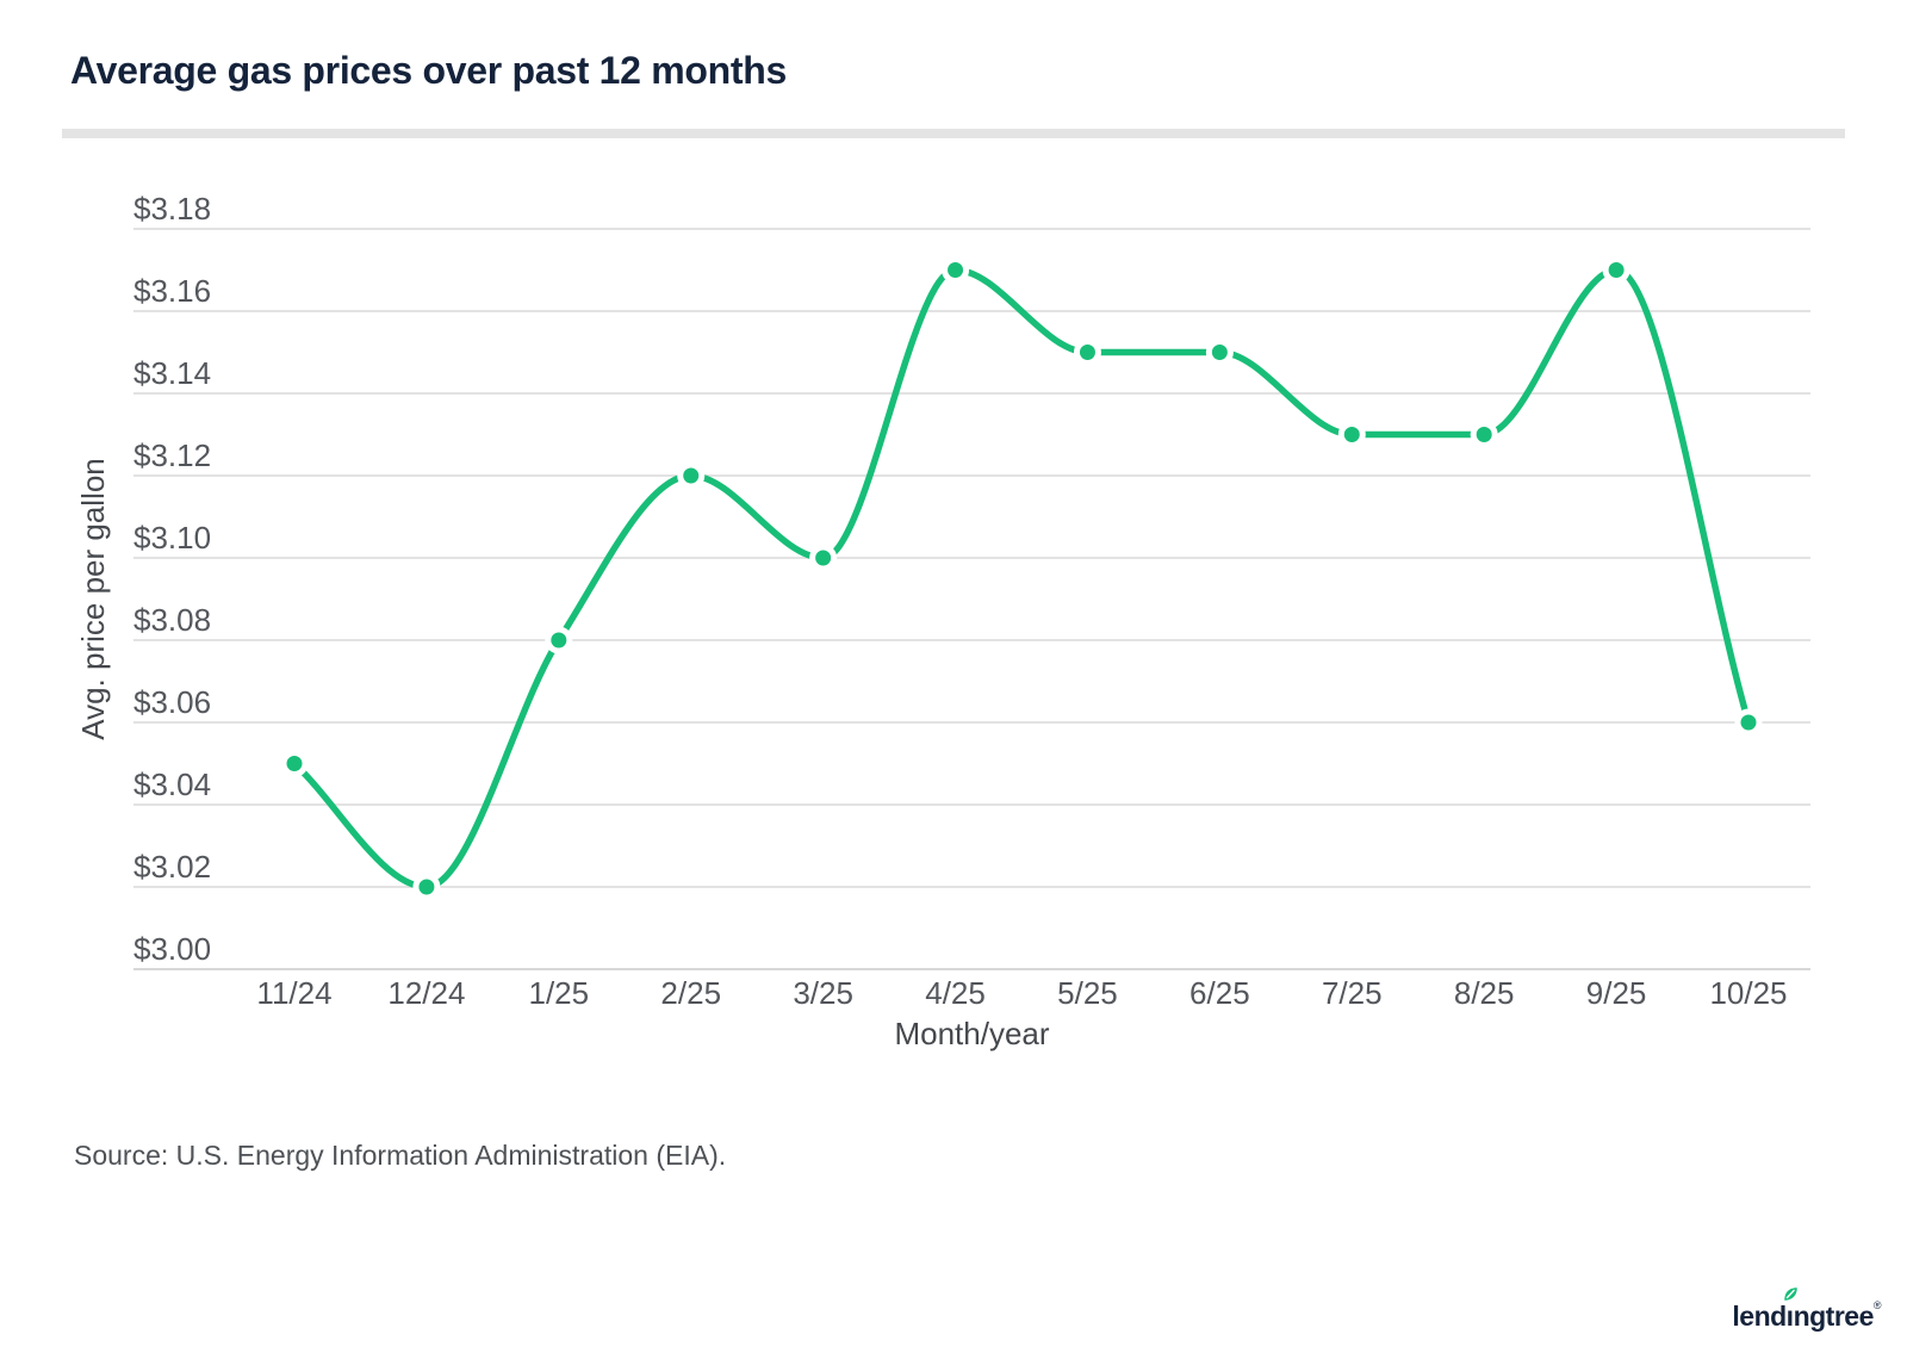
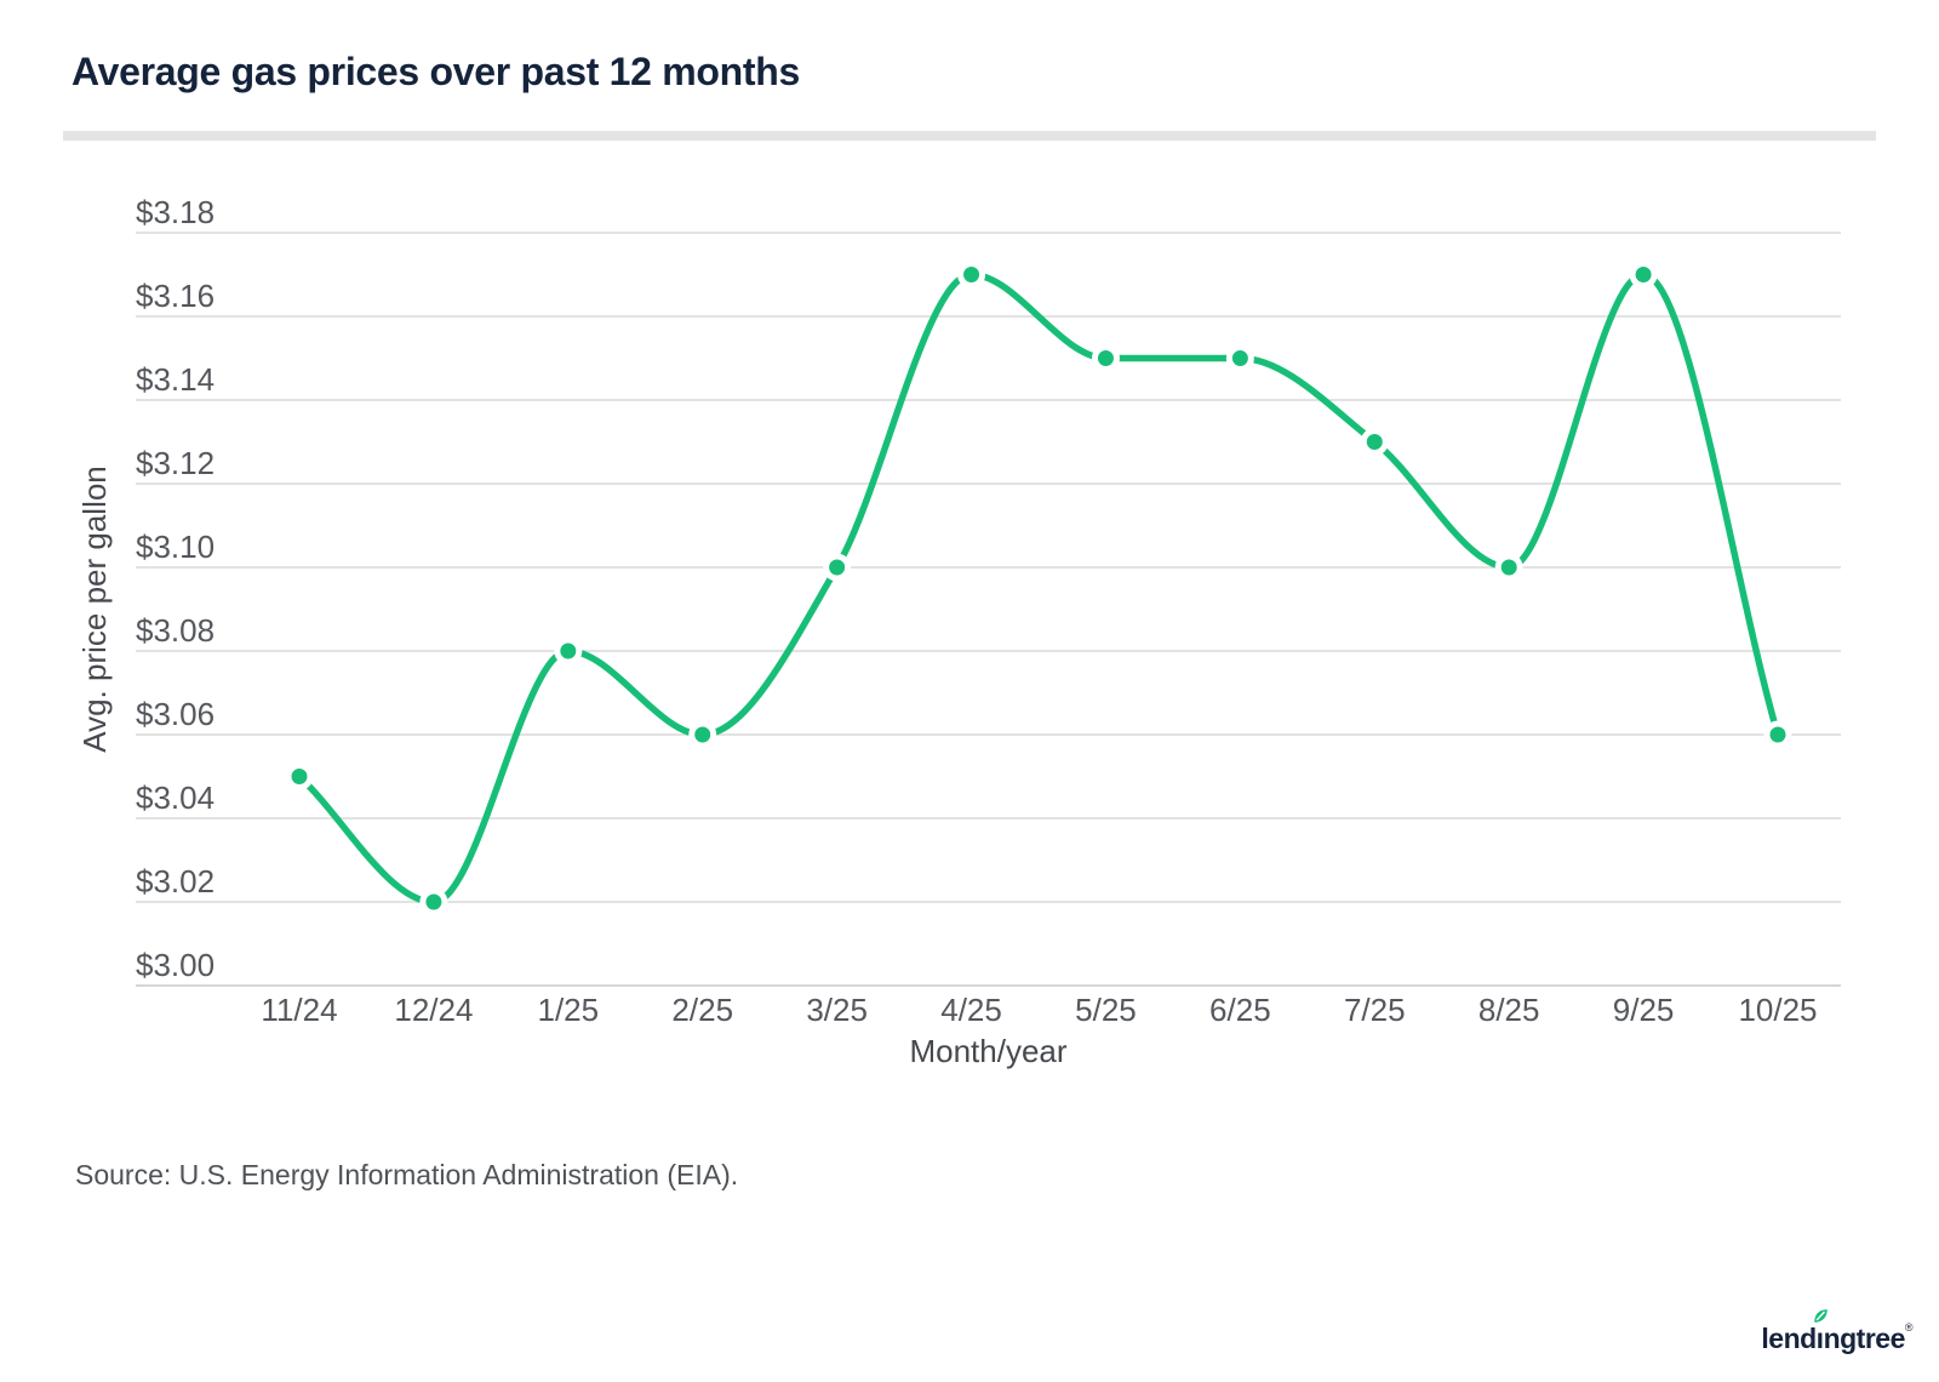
2/25: $3.12 -> $3.06
8/25: $3.13 -> $3.10
